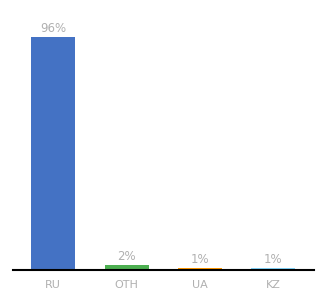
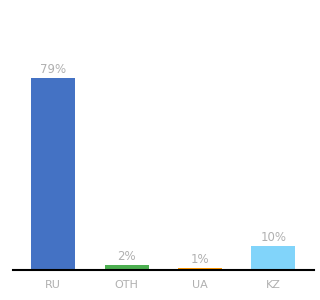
RU: 96% -> 79%
KZ: 1% -> 10%
